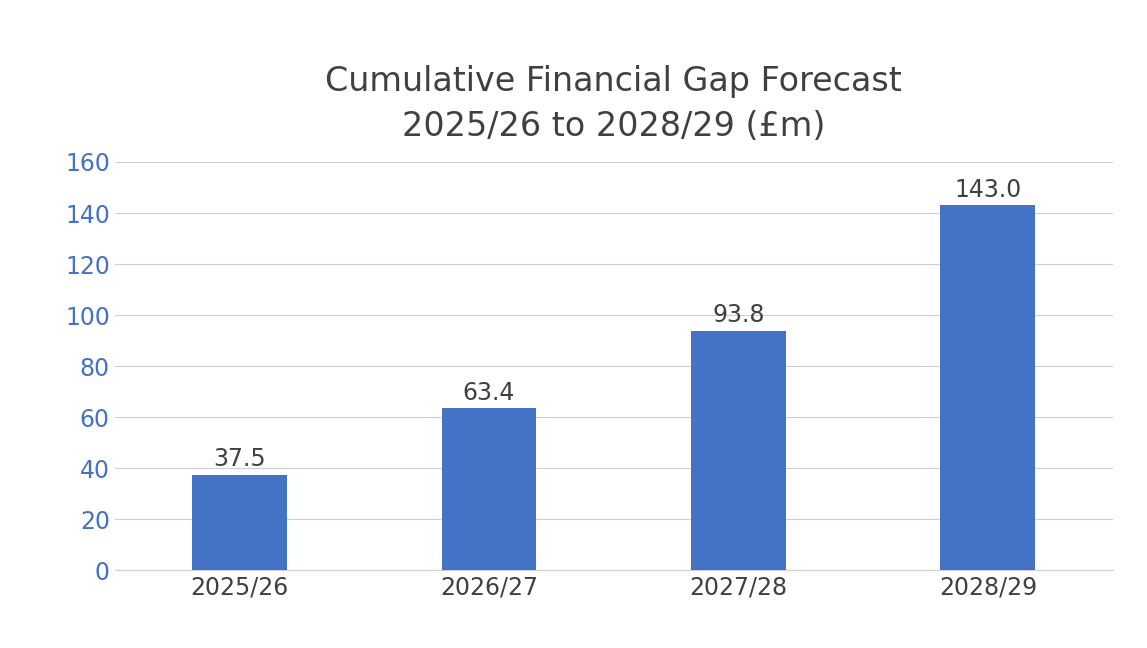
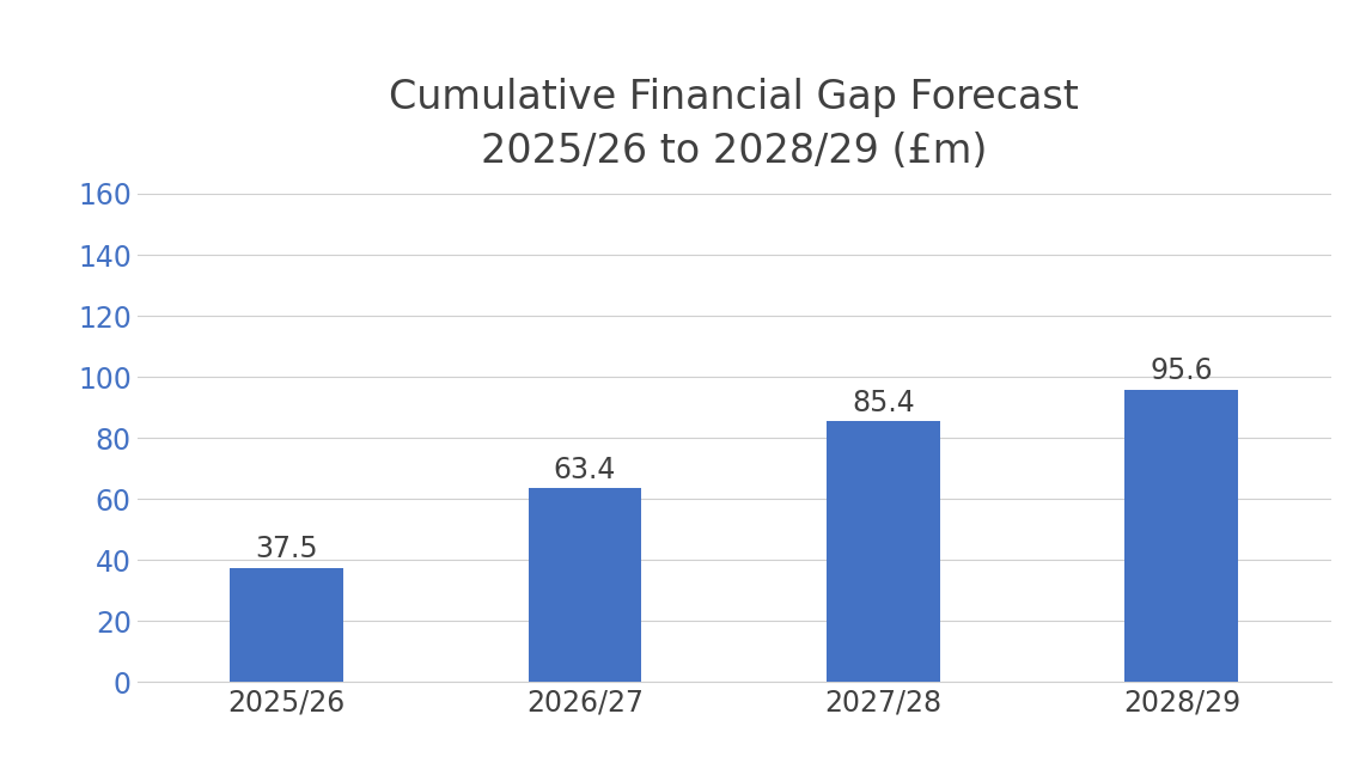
2027/28: 93.8 -> 85.4
2028/29: 143.0 -> 95.6
